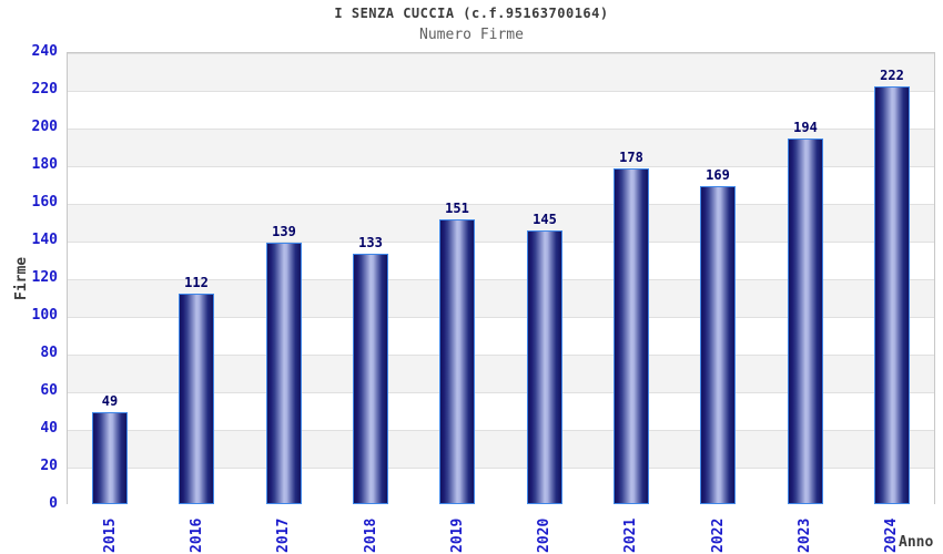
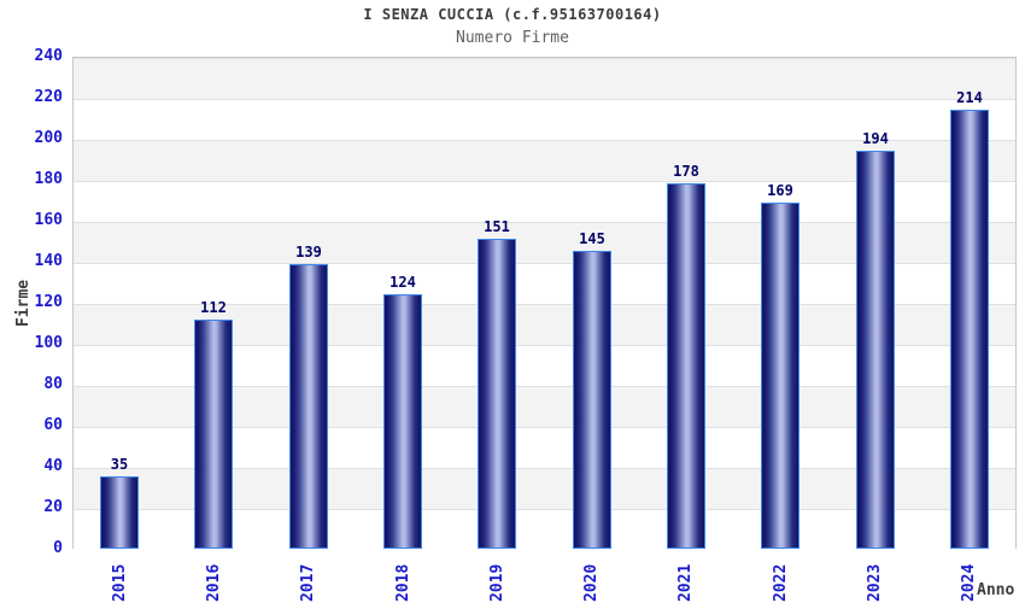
2015: 49 -> 35
2018: 133 -> 124
2024: 222 -> 214
